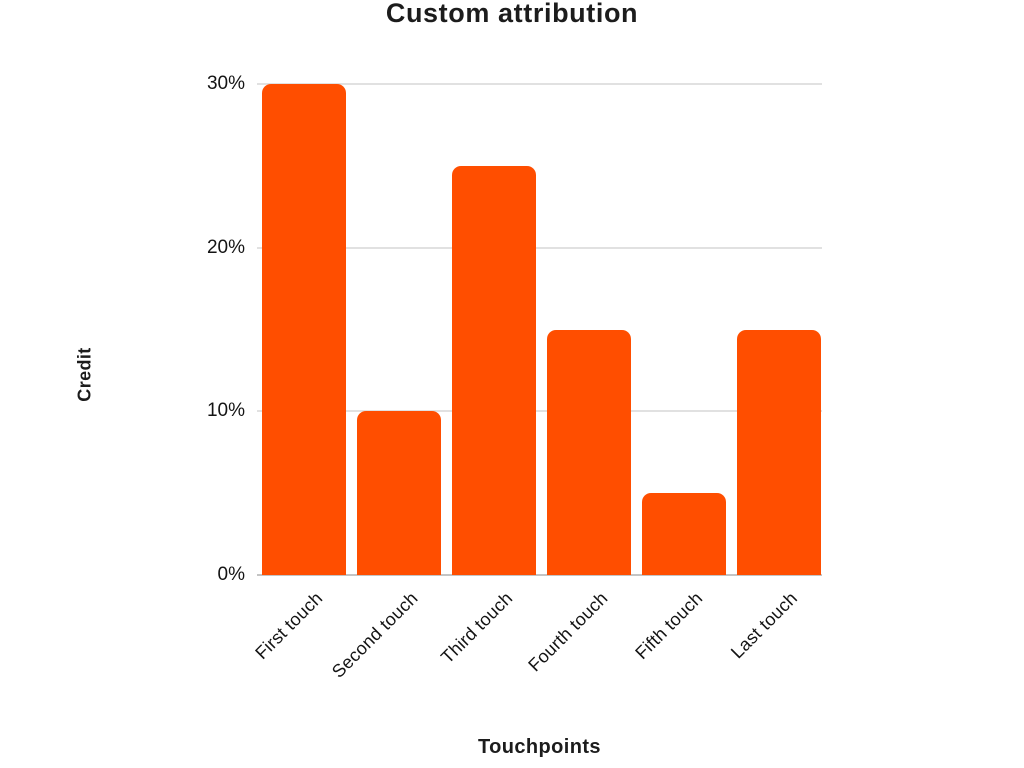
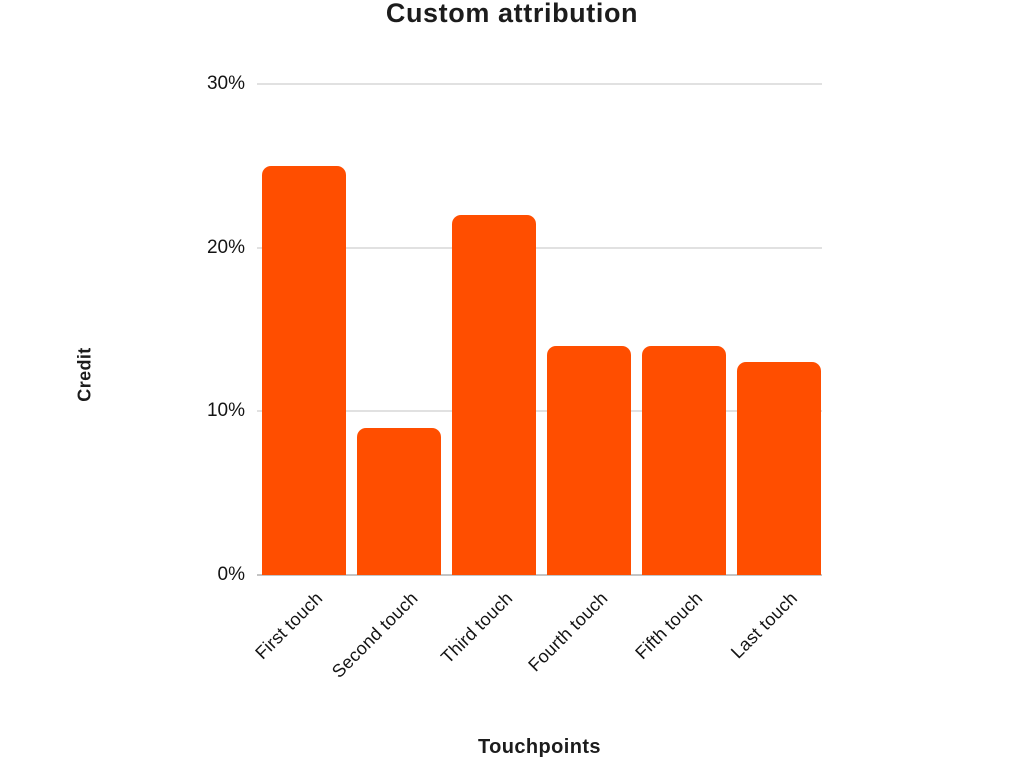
First touch: 30% -> 25%
Second touch: 10% -> 9%
Third touch: 25% -> 22%
Fourth touch: 15% -> 14%
Fifth touch: 5% -> 14%
Last touch: 15% -> 13%
